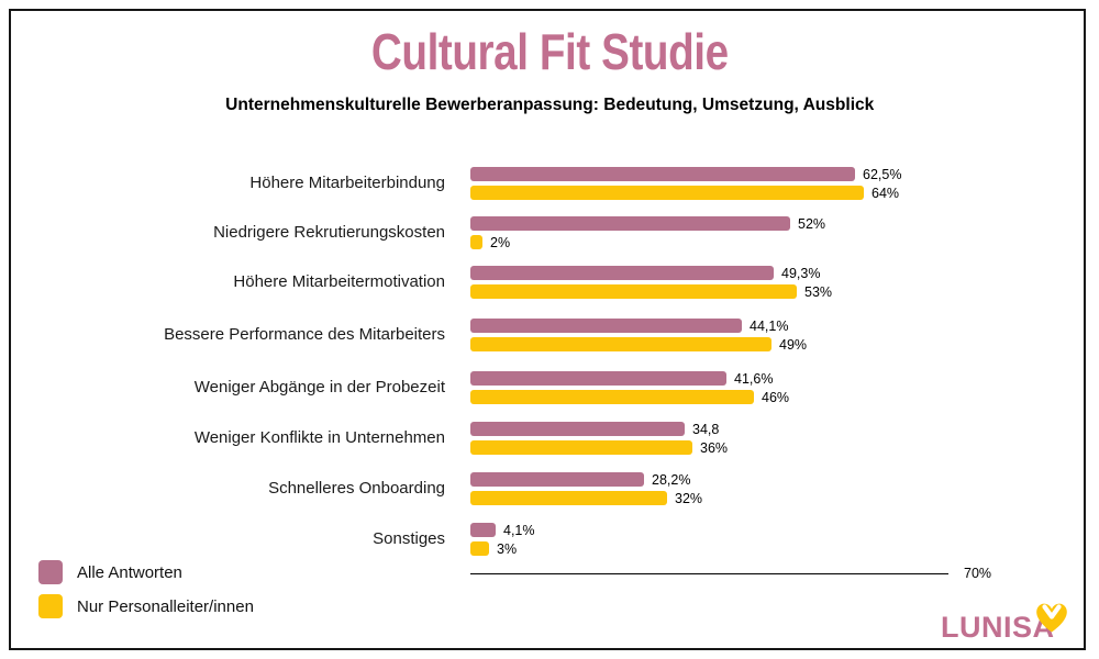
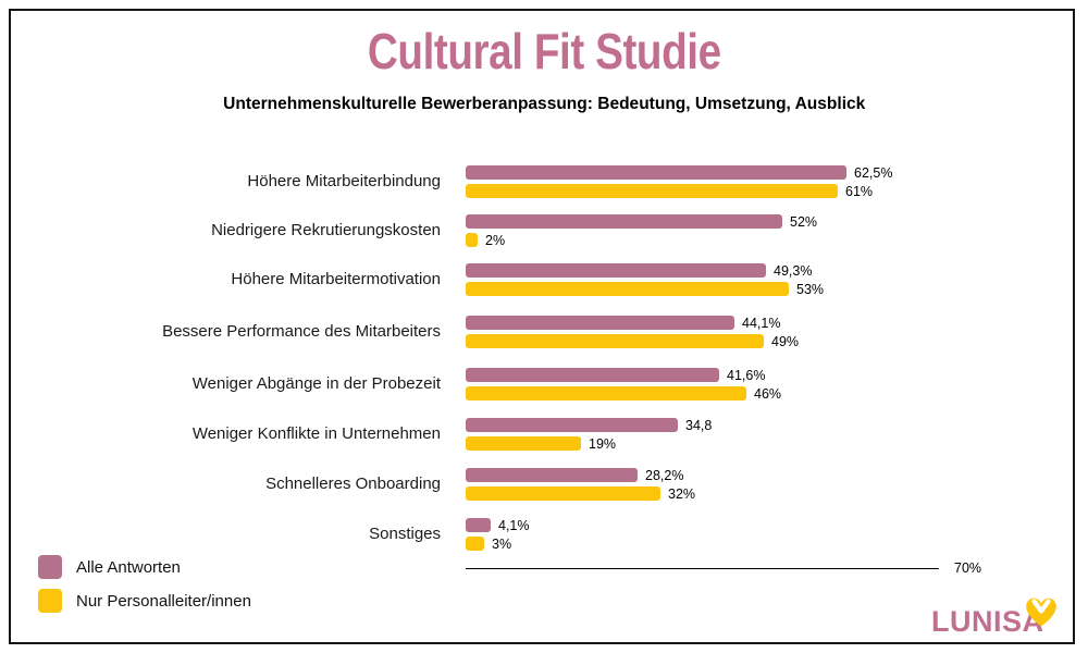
Nur Personalleiter/innen/Höhere Mitarbeiterbindung: 64% -> 61%
Nur Personalleiter/innen/Weniger Konflikte in Unternehmen: 36% -> 19%
